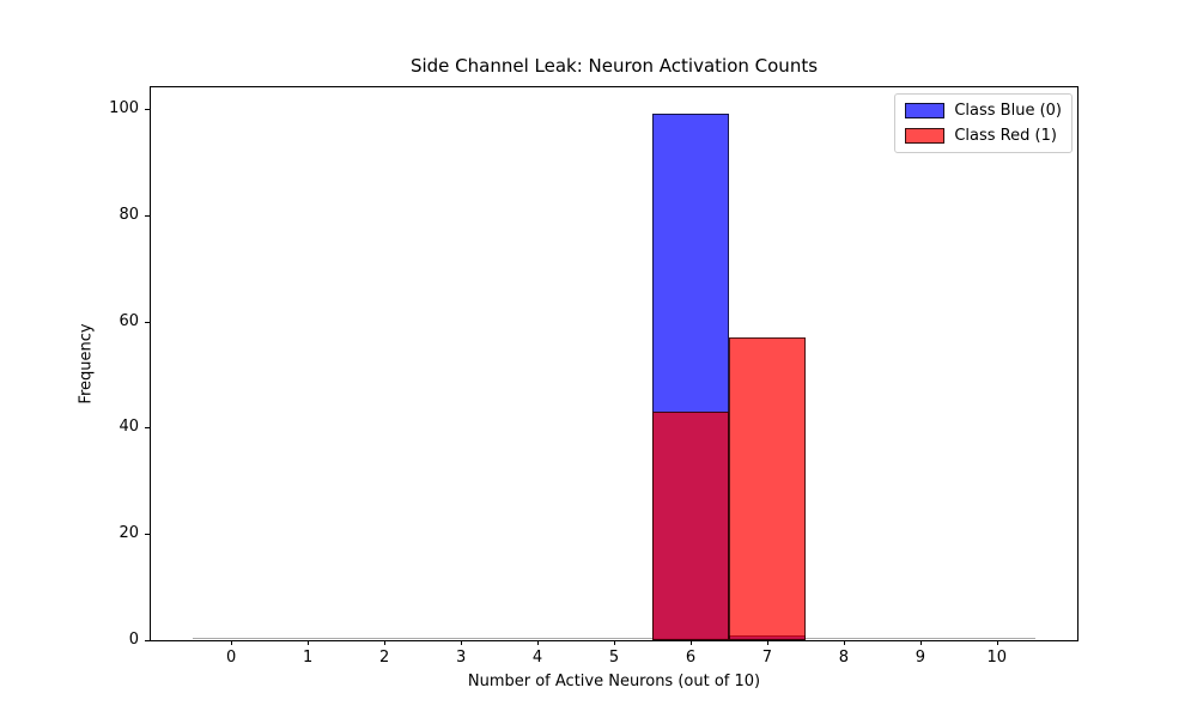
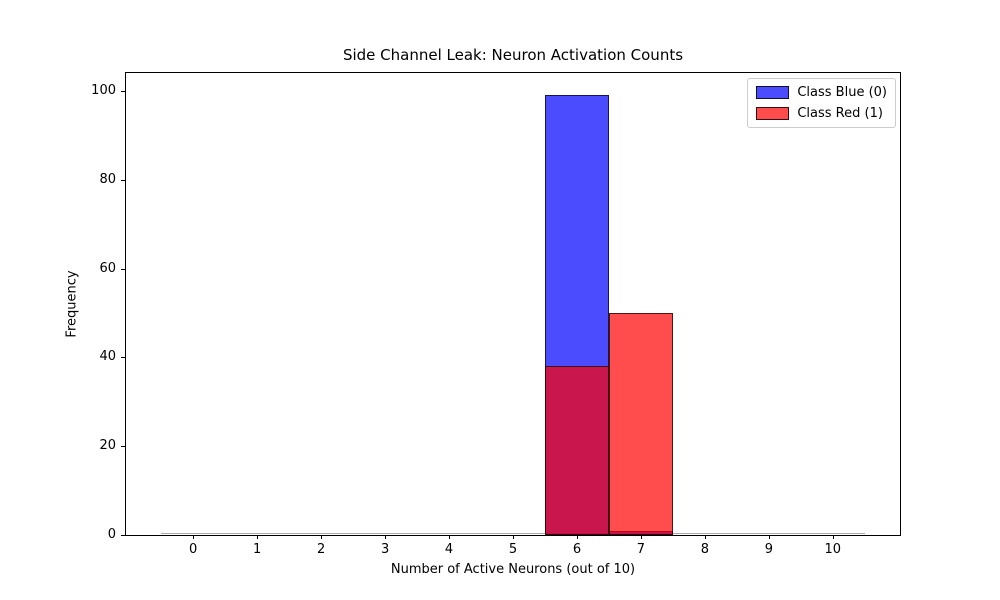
Class Red (1)/6: 43 -> 38
Class Red (1)/7: 57 -> 50
